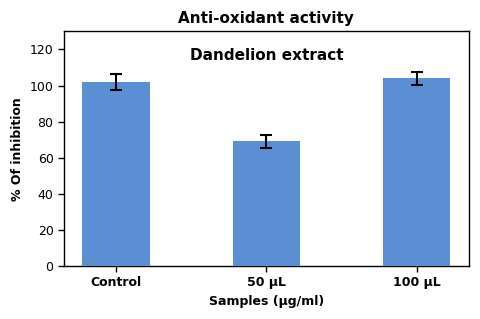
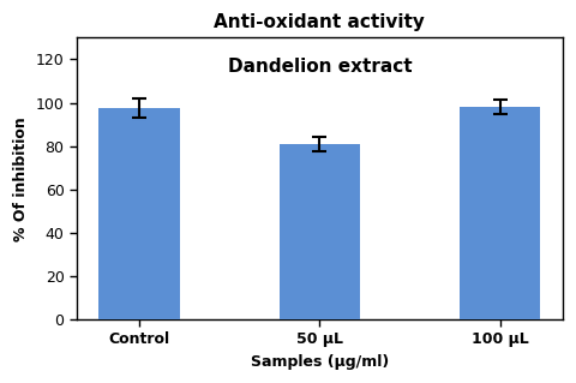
Control: 102 -> 98
50 μL: 69 -> 81
100 μL: 104 -> 98
